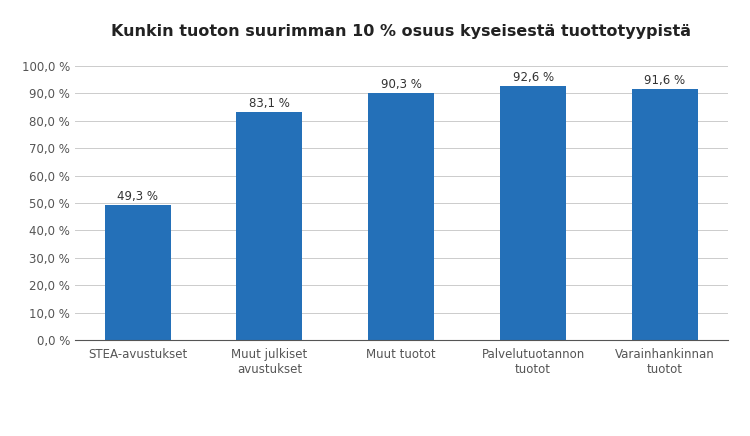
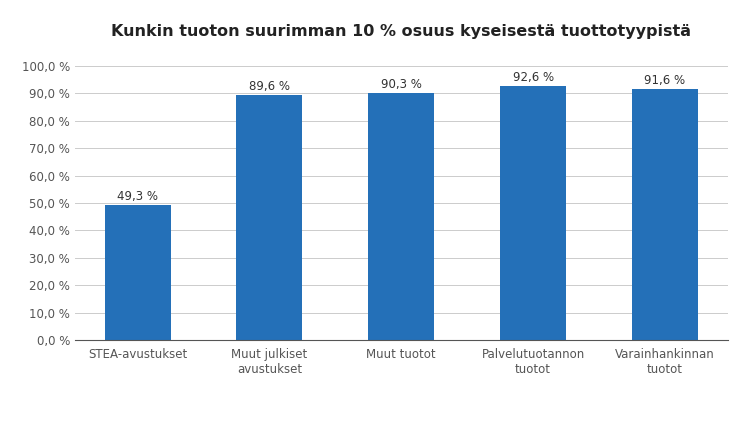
Muut julkiset avustukset: 83,1 -> 89,6
